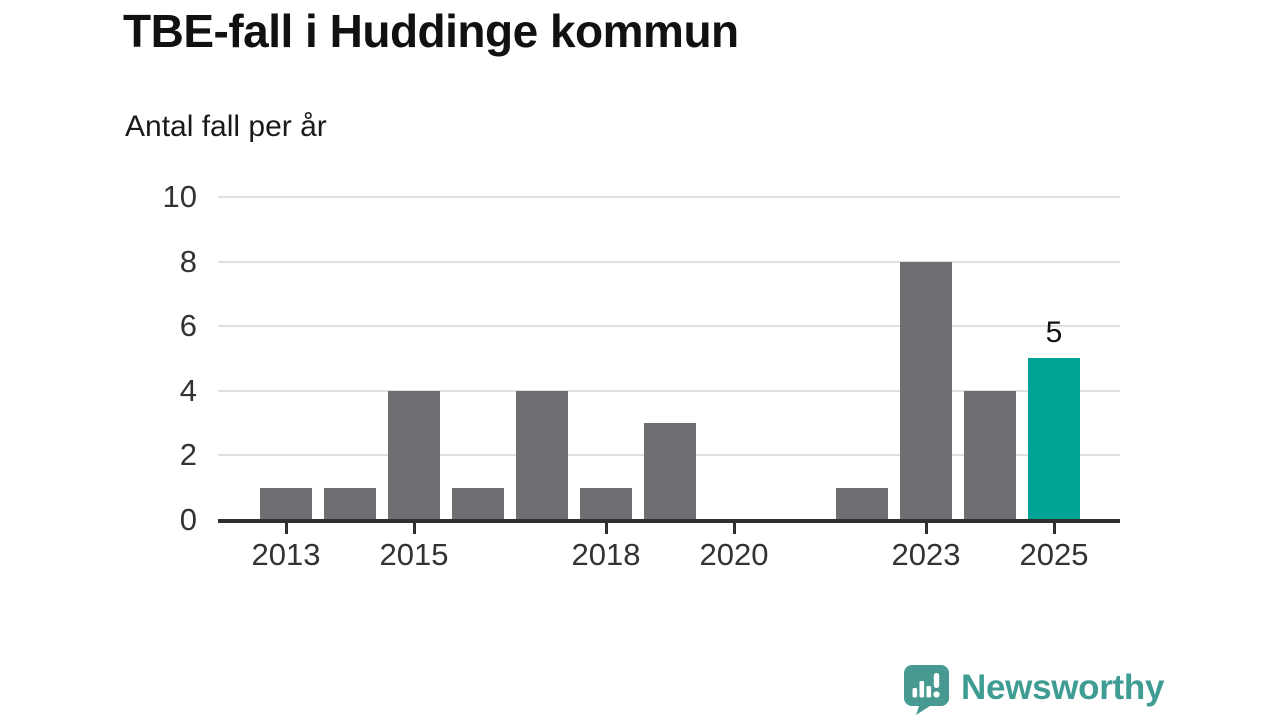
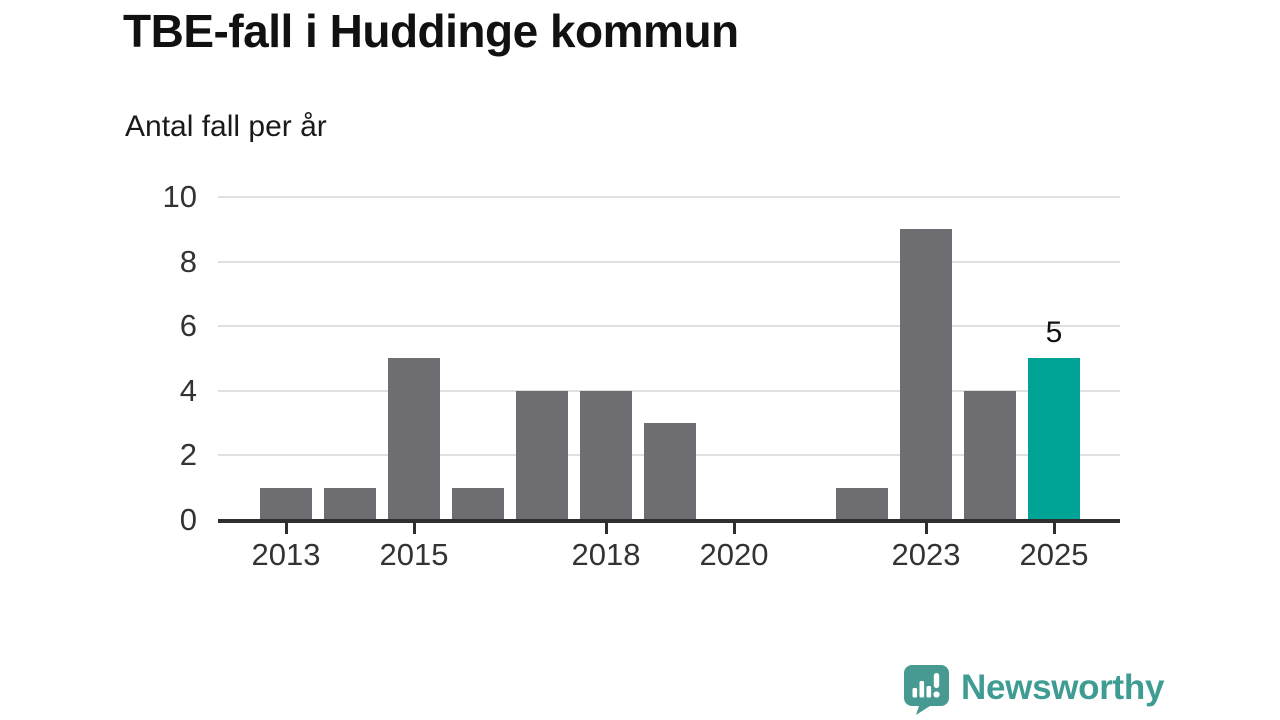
2015: 4 -> 5
2018: 1 -> 4
2023: 8 -> 9
